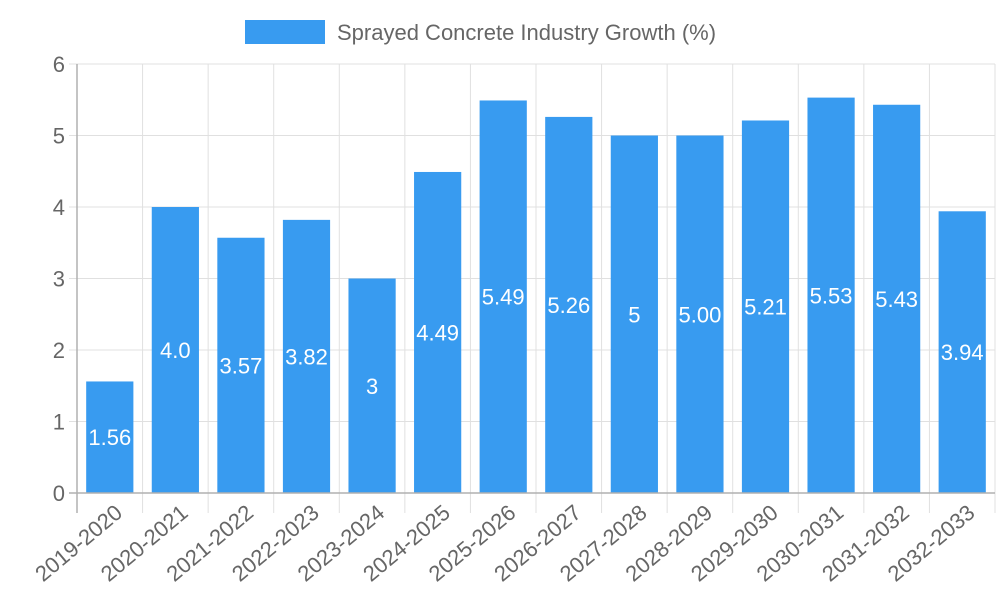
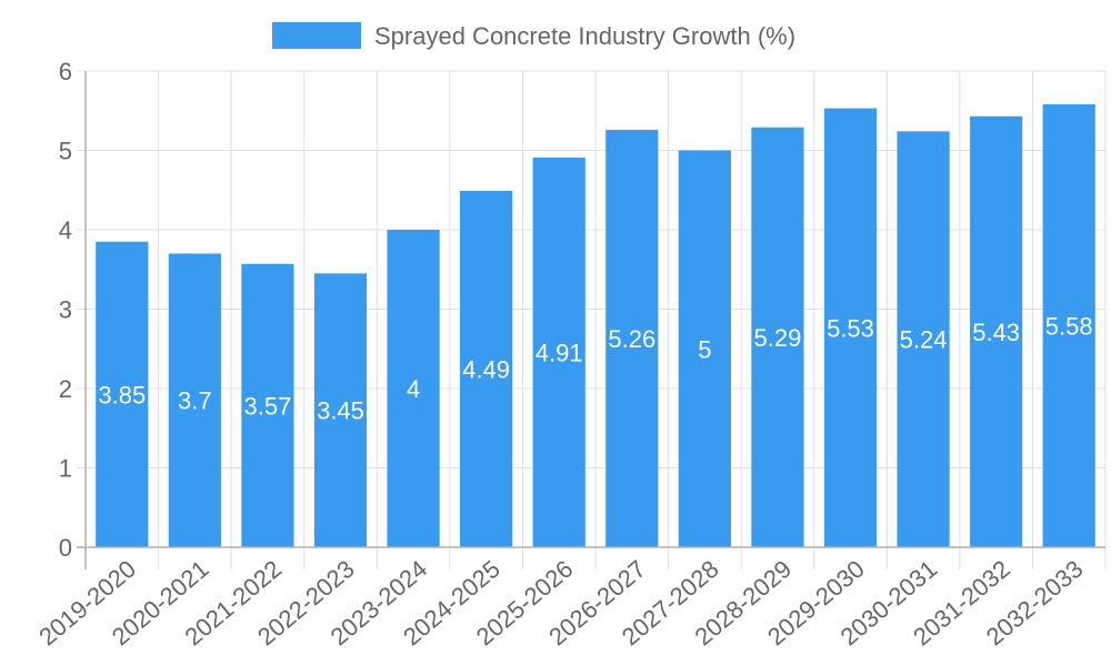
2019-2020: 1.56 -> 3.85
2020-2021: 4.0 -> 3.7
2022-2023: 3.82 -> 3.45
2023-2024: 3 -> 4
2025-2026: 5.49 -> 4.91
2028-2029: 5.00 -> 5.29
2029-2030: 5.21 -> 5.53
2030-2031: 5.53 -> 5.24
2032-2033: 3.94 -> 5.58
